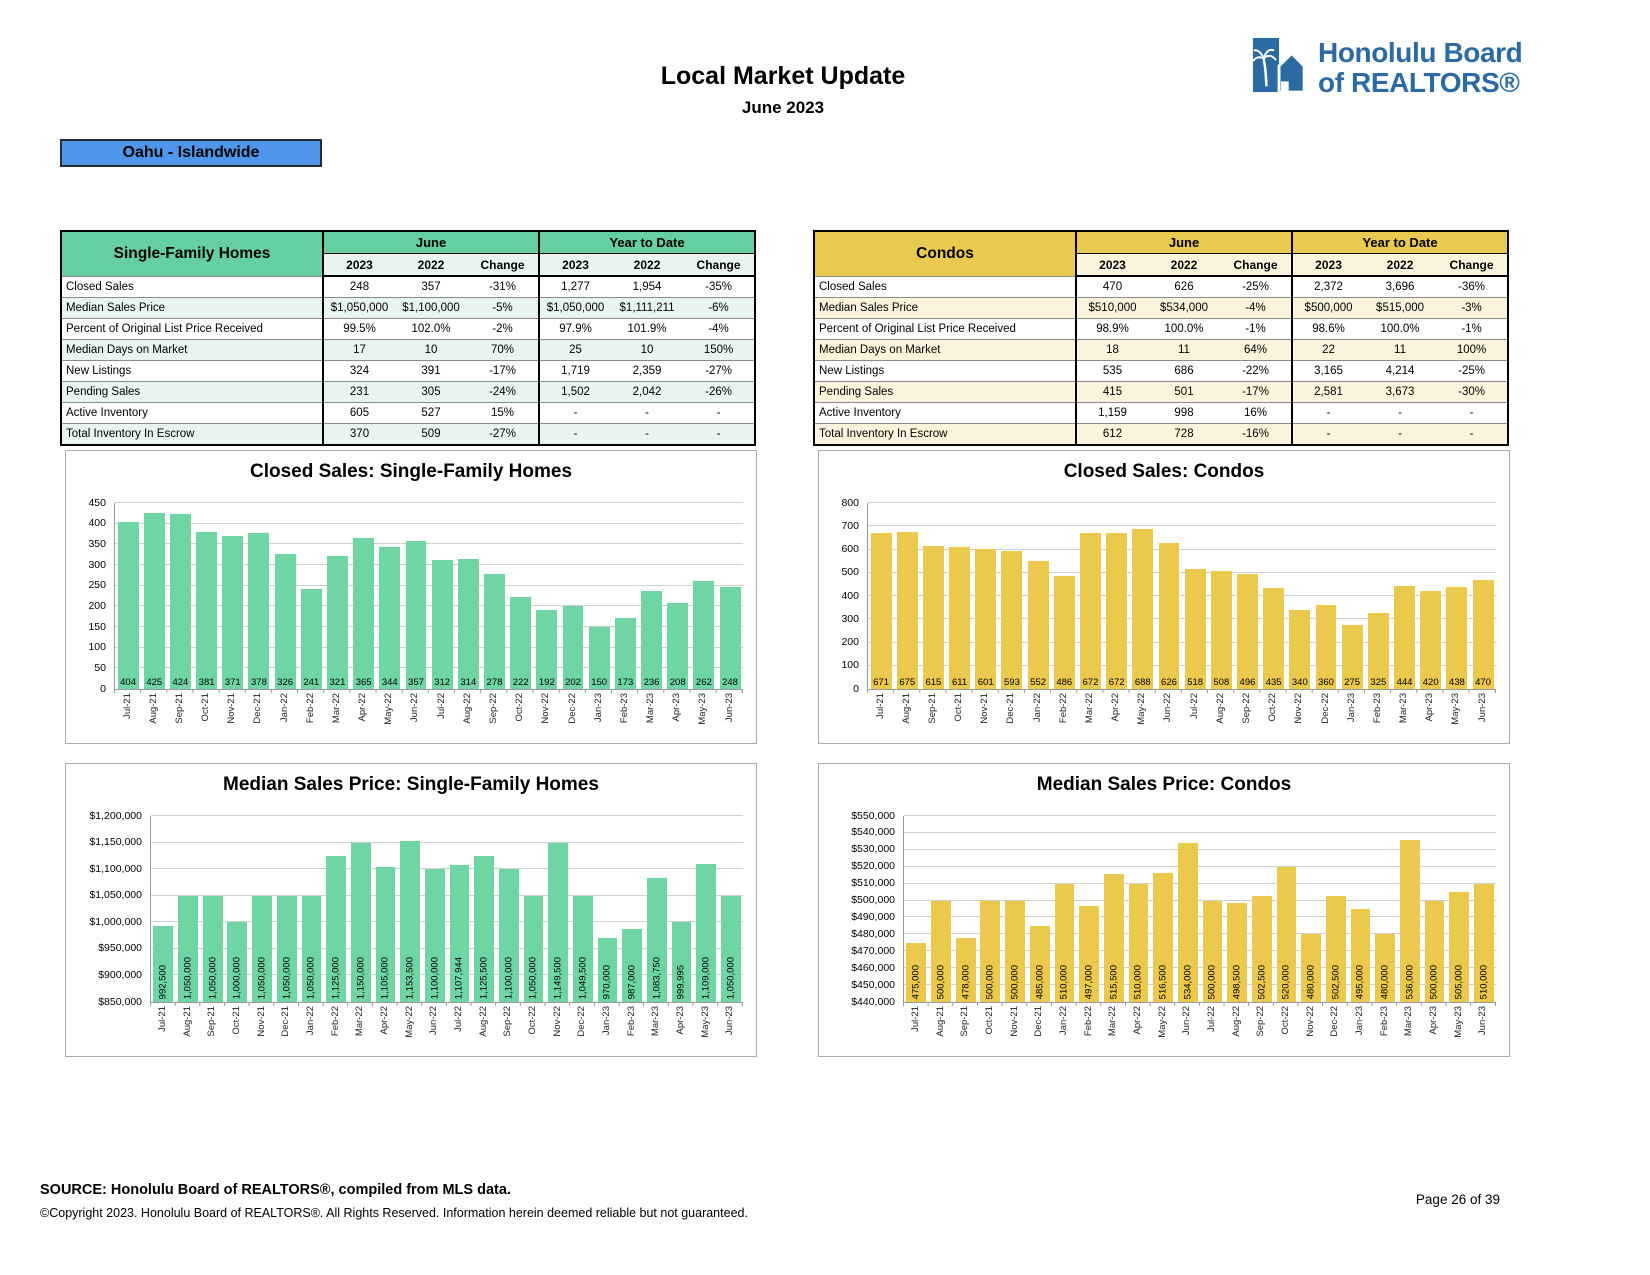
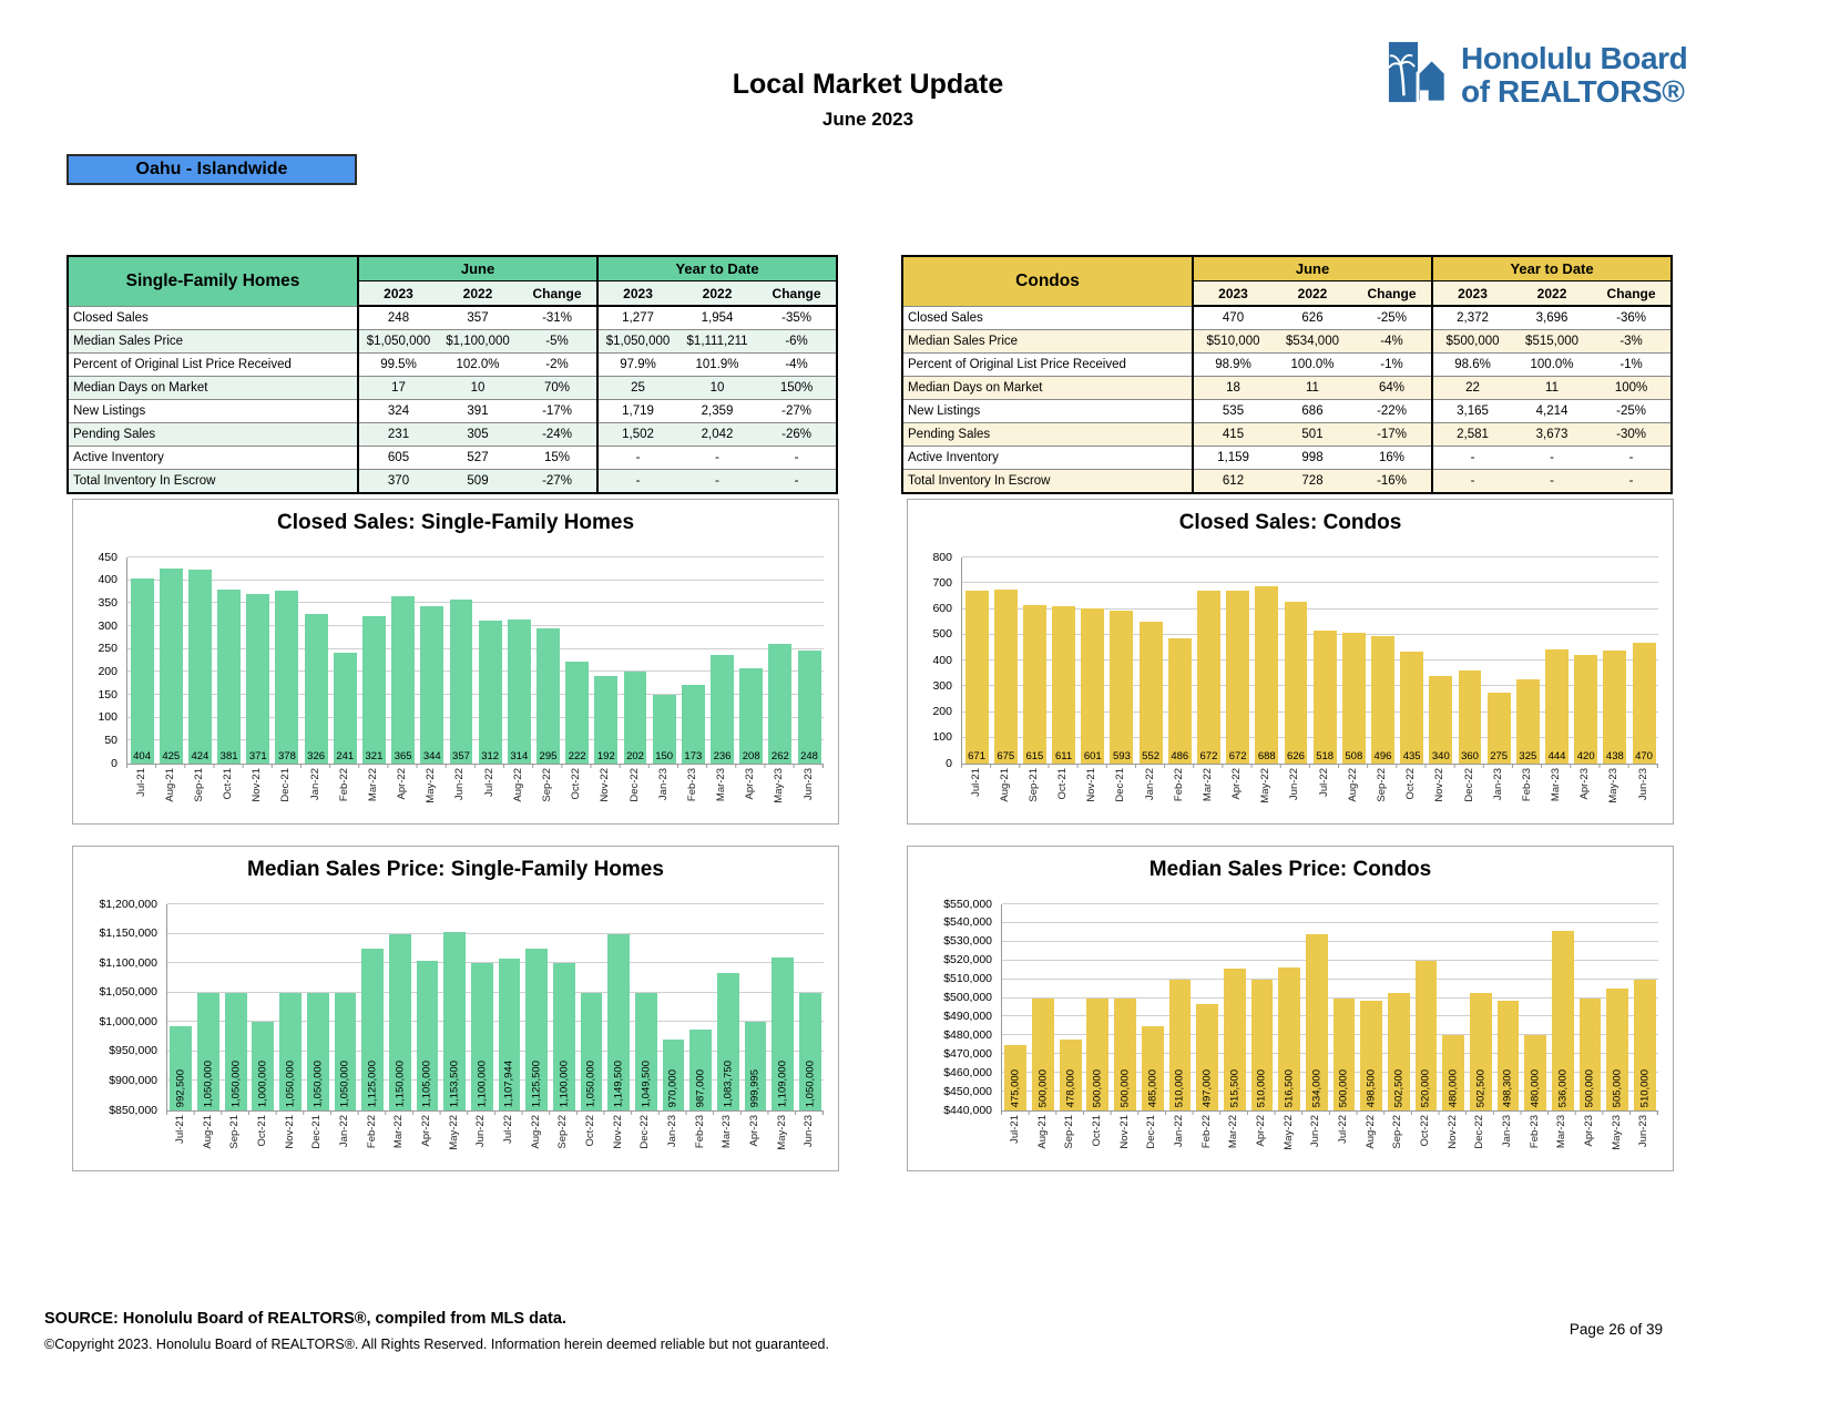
Closed Sales: Single-Family Homes/Sep-22: 278 -> 295
Median Sales Price: Condos/Jan-23: 495,000 -> 498,300
